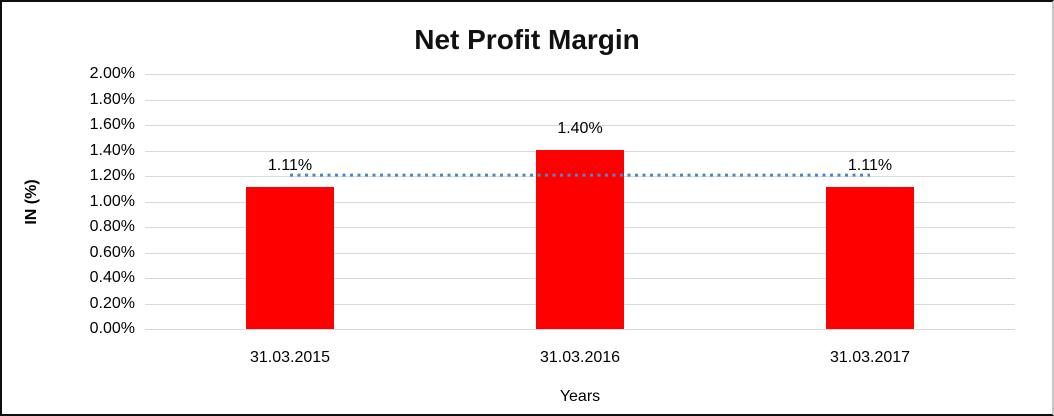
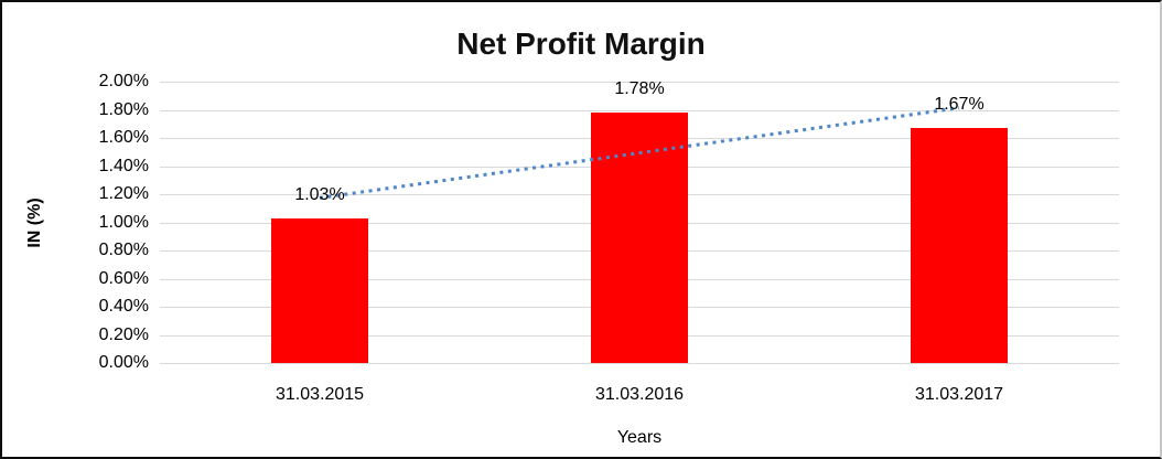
31.03.2015: 1.11% -> 1.03%
31.03.2016: 1.40% -> 1.78%
31.03.2017: 1.11% -> 1.67%
